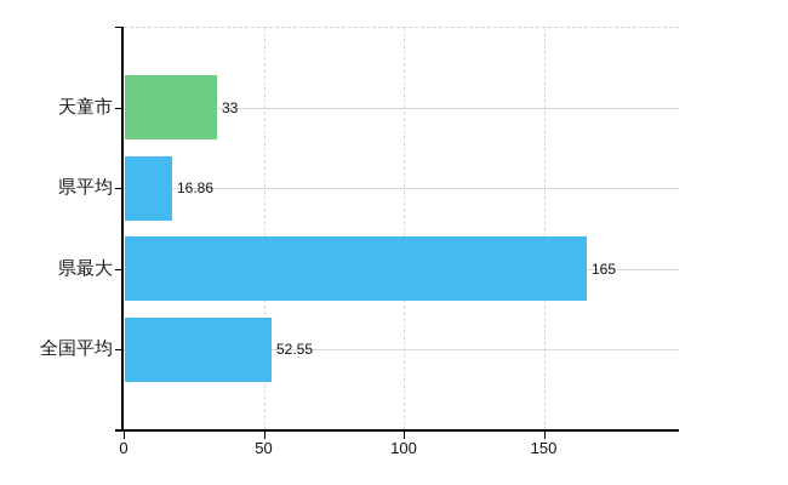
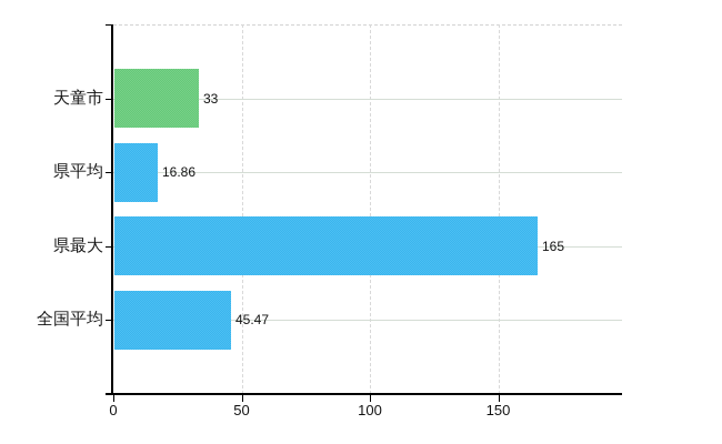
全国平均: 52.55 -> 45.47
